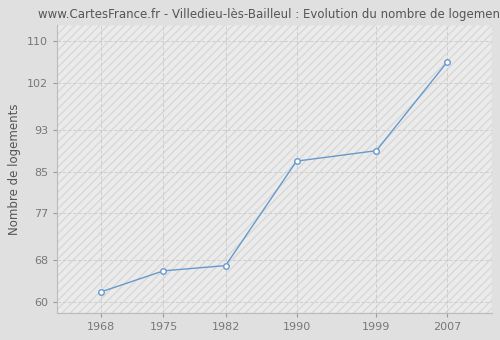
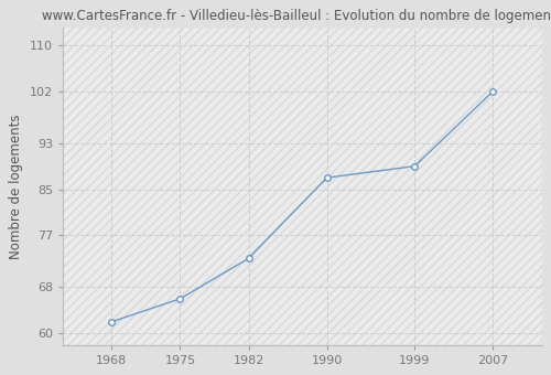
1982: 67 -> 73
2007: 106 -> 102
